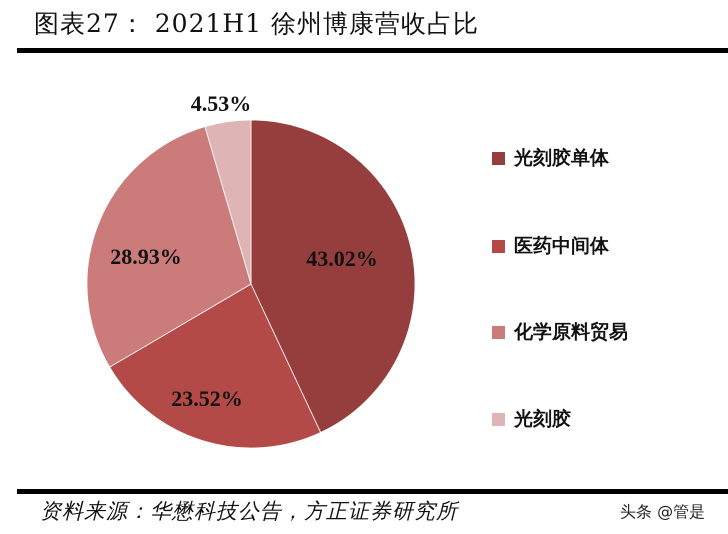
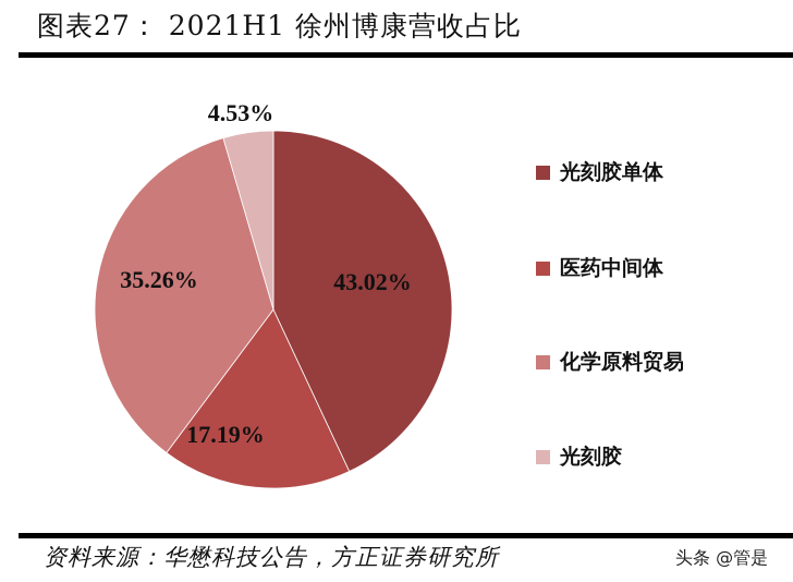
医药中间体: 23.52% -> 17.19%
化学原料贸易: 28.93% -> 35.26%
